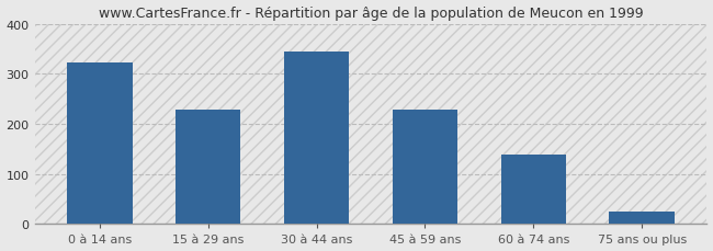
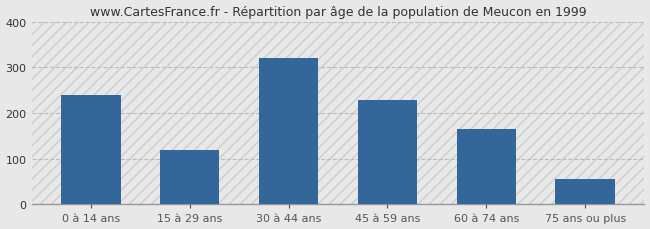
0 à 14 ans: 323 -> 240
15 à 29 ans: 229 -> 120
30 à 44 ans: 344 -> 320
60 à 74 ans: 138 -> 165
75 ans ou plus: 25 -> 55
